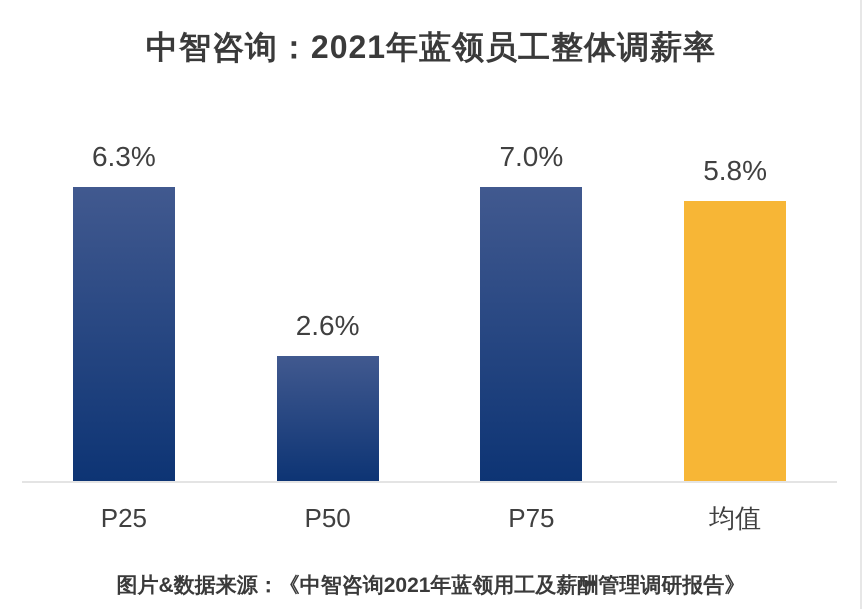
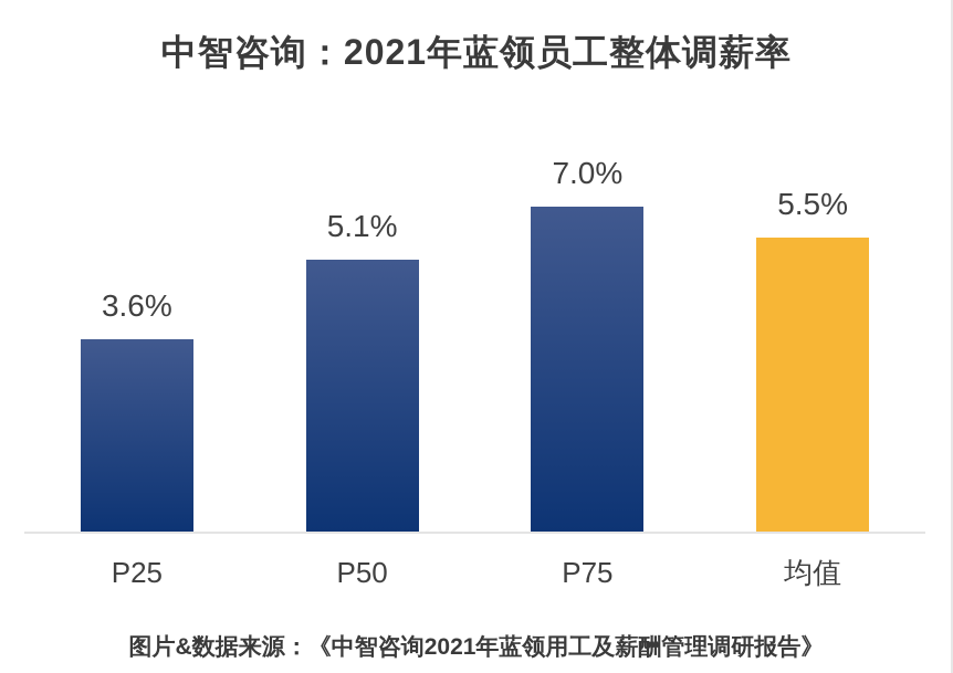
P25: 6.3% -> 3.6%
P50: 2.6% -> 5.1%
均值: 5.8% -> 5.5%
